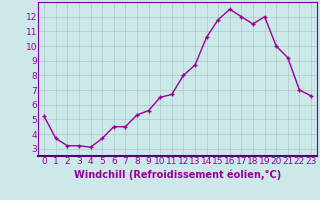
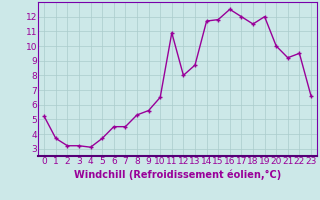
11: 6.7 -> 10.9
14: 10.6 -> 11.7
22: 7.0 -> 9.5
